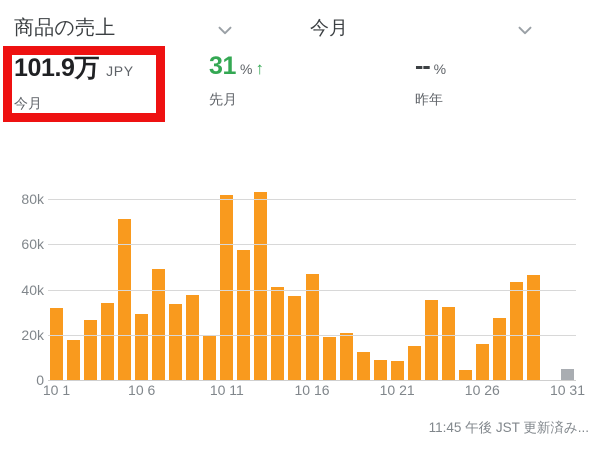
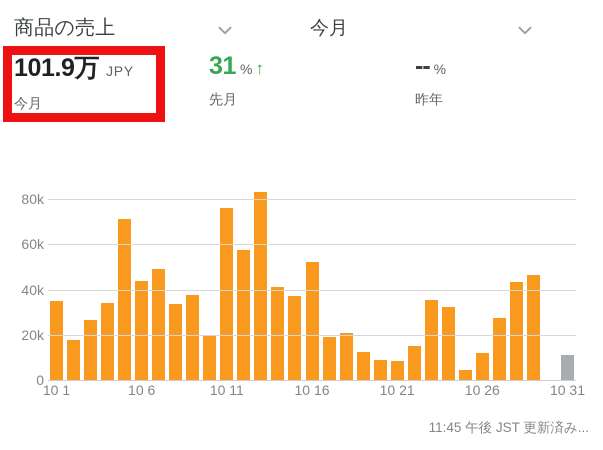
10 1: 32k -> 35k
10 6: 29k -> 44k
10 11: 82k -> 76k
10 16: 47k -> 52k
10 26: 16k -> 12k
10 31: 5k -> 11k
